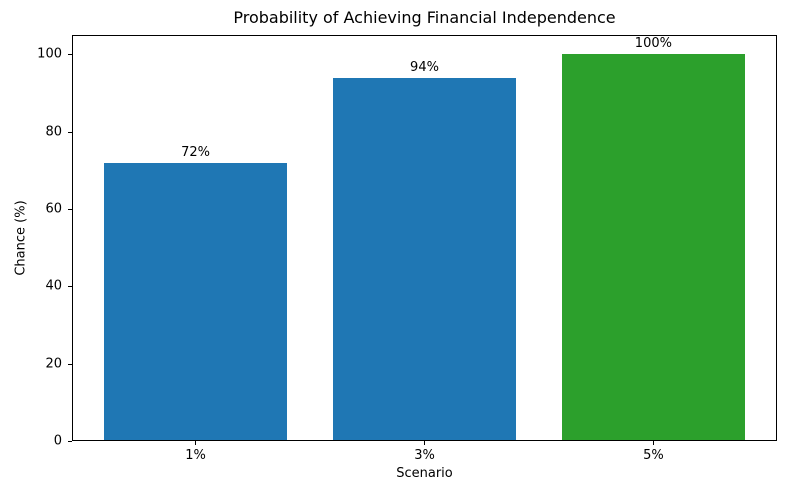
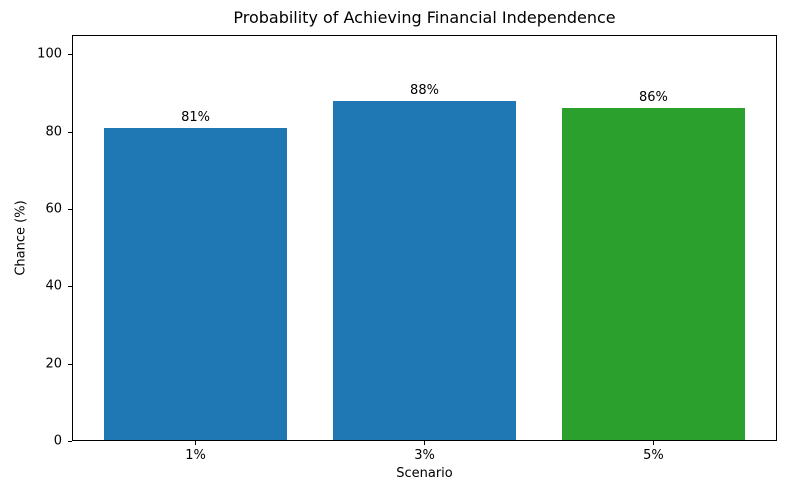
1%: 72% -> 81%
3%: 94% -> 88%
5%: 100% -> 86%
